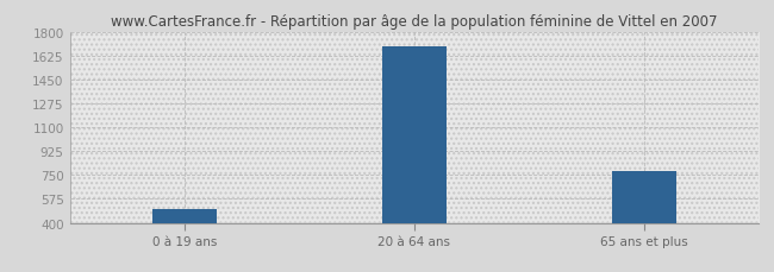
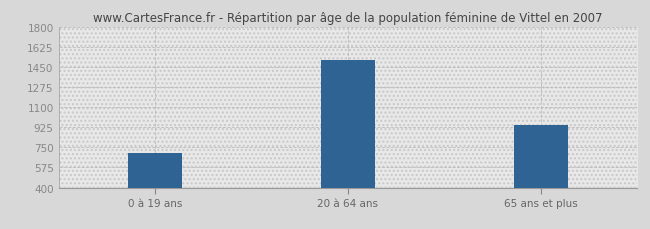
0 à 19 ans: 500 -> 700
20 à 64 ans: 1690 -> 1510
65 ans et plus: 780 -> 940
